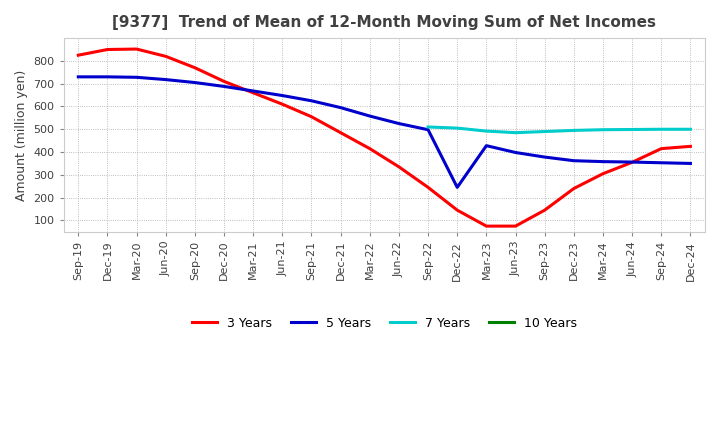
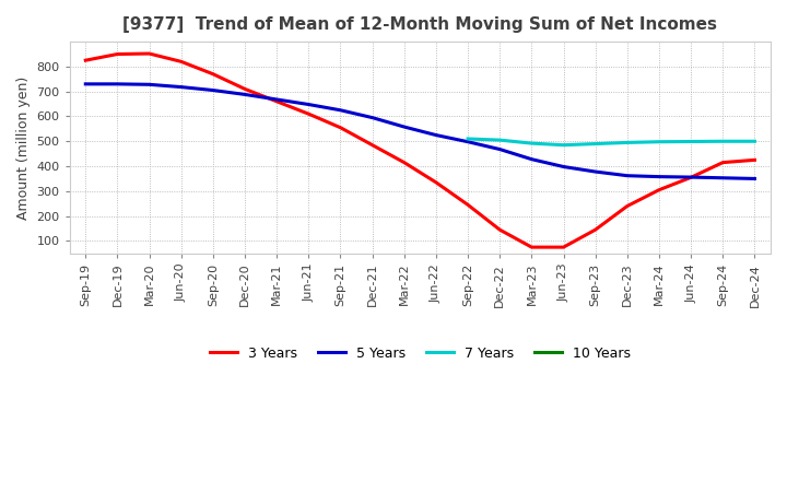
5 Years/Dec-22: 245 -> 468
